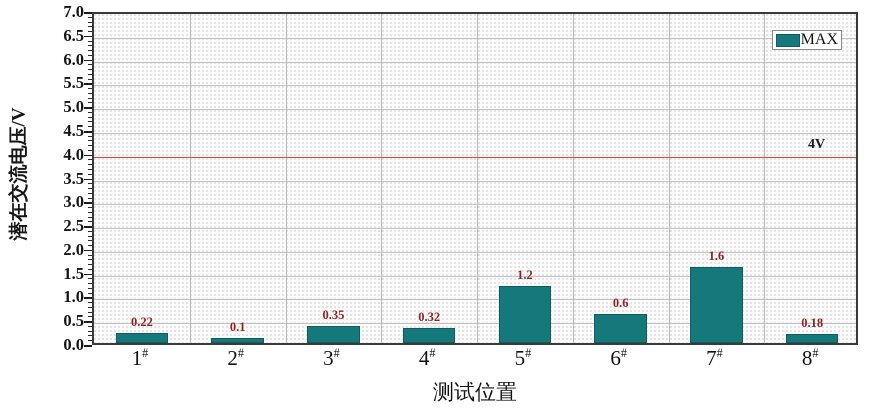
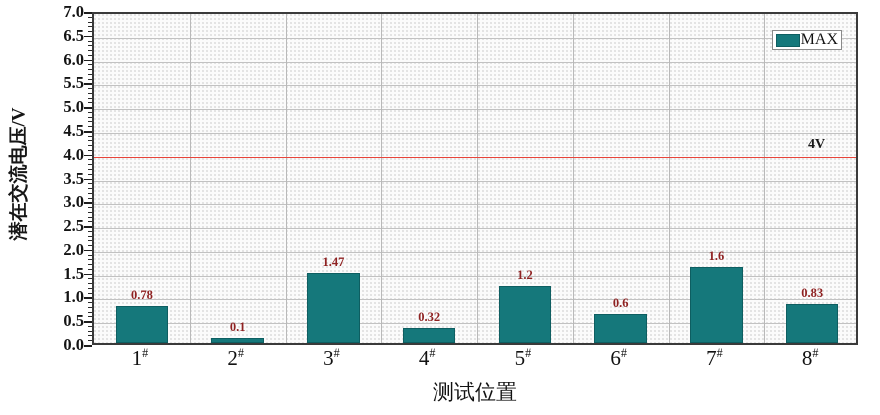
1#: 0.22 -> 0.78
3#: 0.35 -> 1.47
8#: 0.18 -> 0.83
